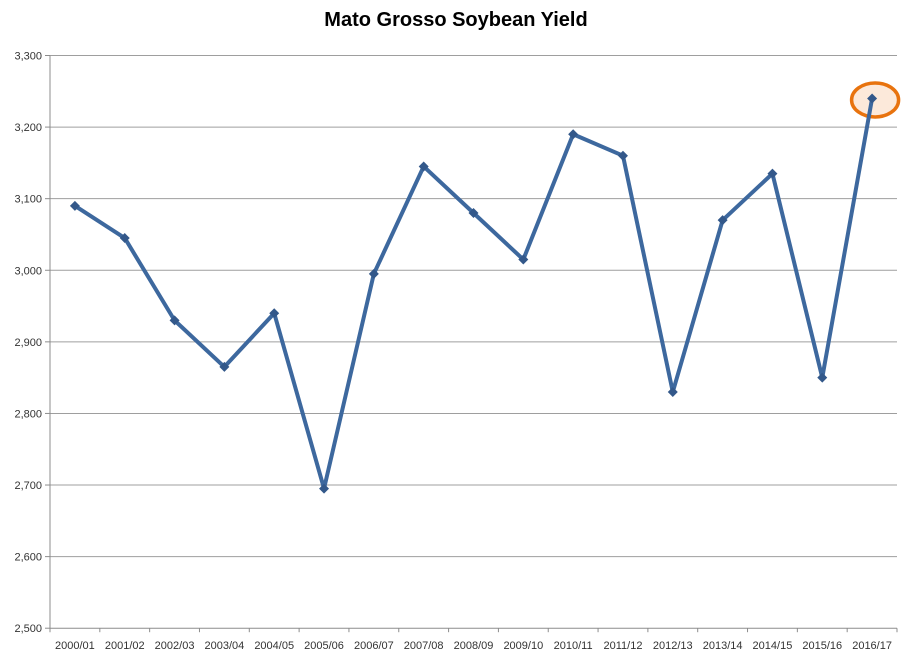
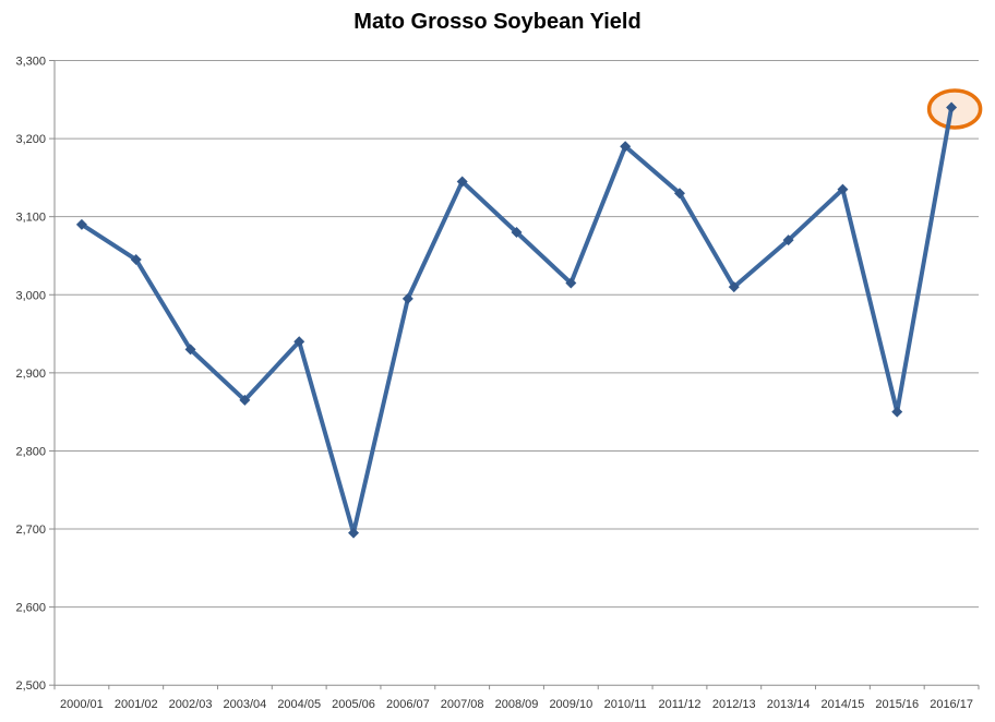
2011/12: 3160 -> 3130
2012/13: 2830 -> 3010
